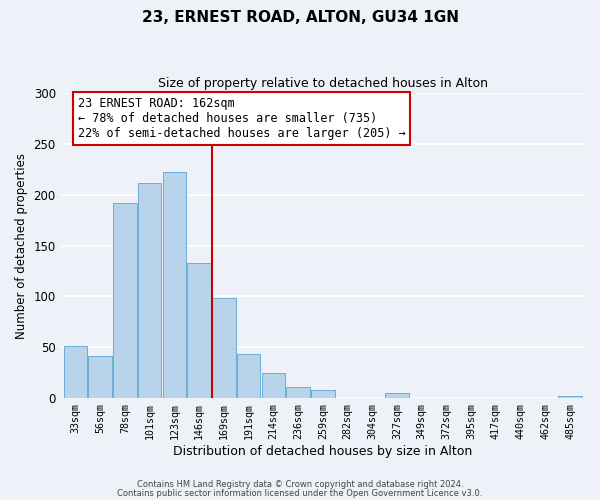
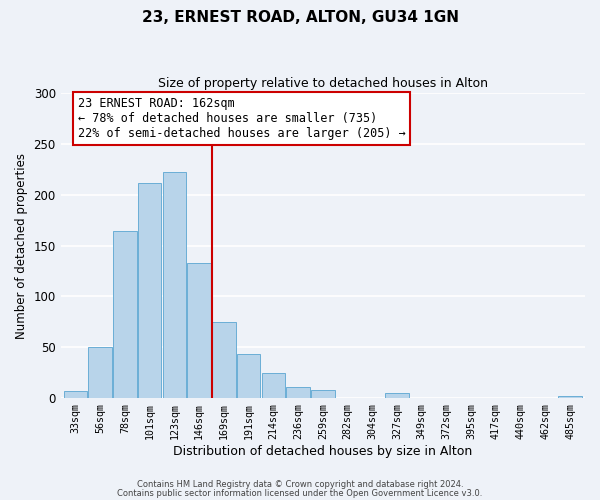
33sqm: 51 -> 7
56sqm: 41 -> 50
78sqm: 192 -> 164
169sqm: 98 -> 75
